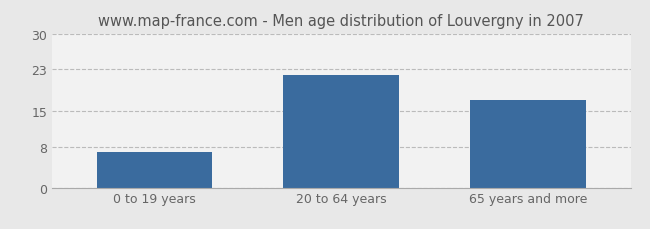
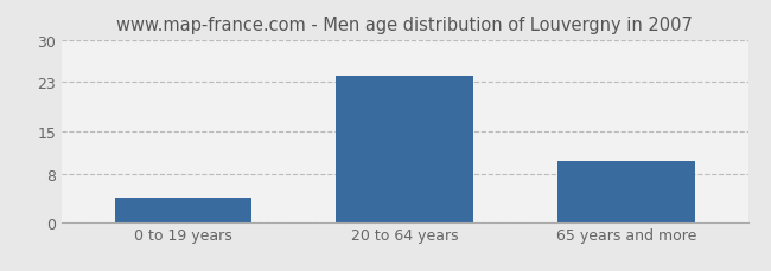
0 to 19 years: 7 -> 4
20 to 64 years: 22 -> 24
65 years and more: 17 -> 10
